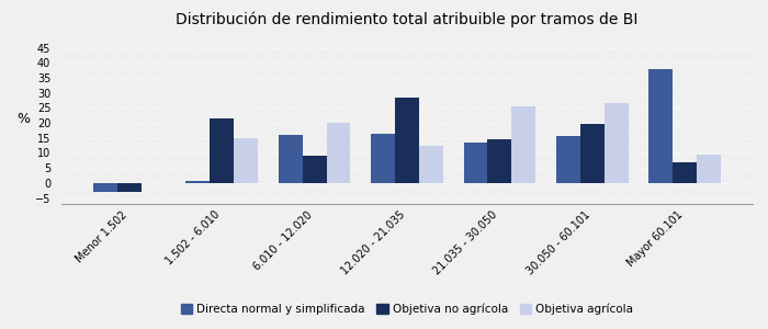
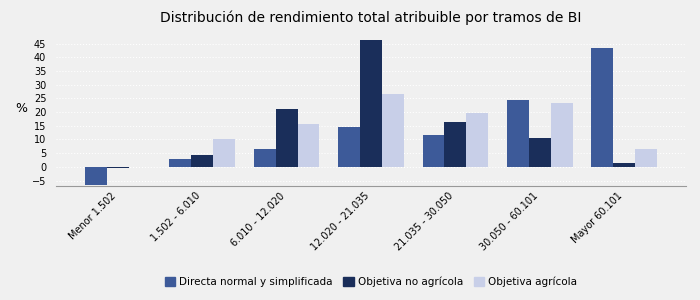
Directa normal y simplificada/Menor 1.502: -3.0 -> -6.5
Objetiva no agrícola/Menor 1.502: -3.0 -> -0.5
Directa normal y simplificada/1.502 - 6.010: 0.5 -> 3.0
Objetiva no agrícola/1.502 - 6.010: 21.5 -> 4.2
Objetiva agrícola/1.502 - 6.010: 15.0 -> 10.0
Directa normal y simplificada/6.010 - 12.020: 16.0 -> 6.5
Objetiva no agrícola/6.010 - 12.020: 9.0 -> 21.0
Objetiva agrícola/6.010 - 12.020: 20.0 -> 15.5
Directa normal y simplificada/12.020 - 21.035: 16.5 -> 14.5
Objetiva no agrícola/12.020 - 21.035: 28.5 -> 46.5
Objetiva agrícola/12.020 - 21.035: 12.5 -> 26.5
Directa normal y simplificada/21.035 - 30.050: 13.5 -> 11.5
Objetiva no agrícola/21.035 - 30.050: 14.5 -> 16.5
Objetiva agrícola/21.035 - 30.050: 25.5 -> 19.5
Directa normal y simplificada/30.050 - 60.101: 15.5 -> 24.5
Objetiva no agrícola/30.050 - 60.101: 19.5 -> 10.5
Objetiva agrícola/30.050 - 60.101: 26.5 -> 23.5
Directa normal y simplificada/Mayor 60.101: 38.0 -> 43.5
Objetiva no agrícola/Mayor 60.101: 7.0 -> 1.5
Objetiva agrícola/Mayor 60.101: 9.5 -> 6.5
